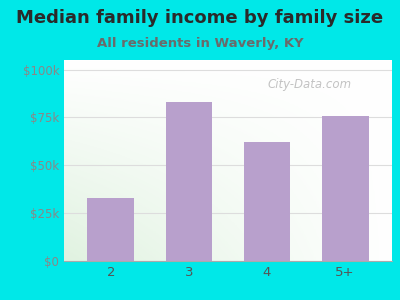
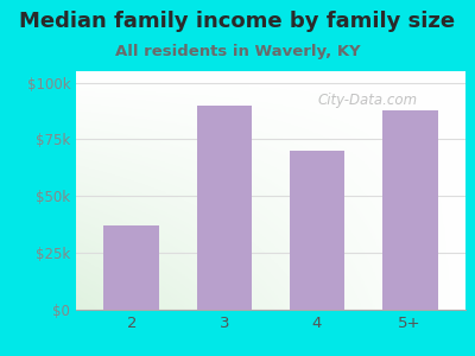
2: $33k -> $37k
3: $83k -> $90k
4: $62k -> $70k
5+: $76k -> $88k
